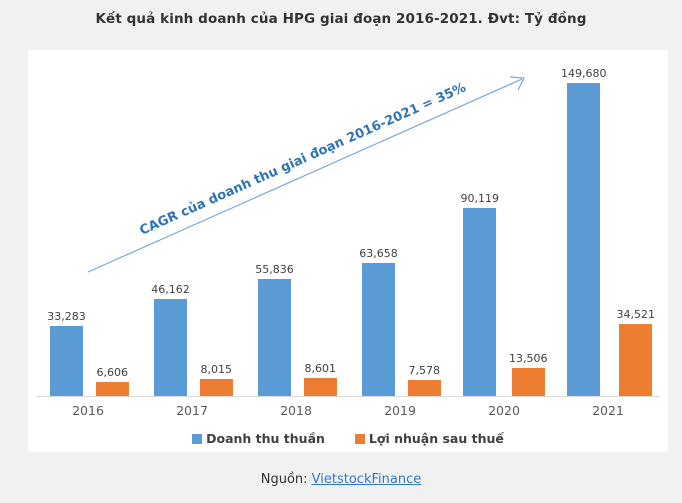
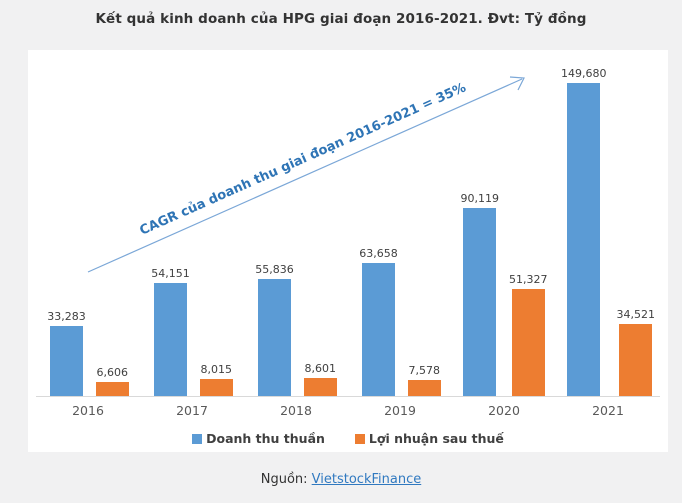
Doanh thu thuần/2017: 46,162 -> 54,151
Lợi nhuận sau thuế/2020: 13,506 -> 51,327
